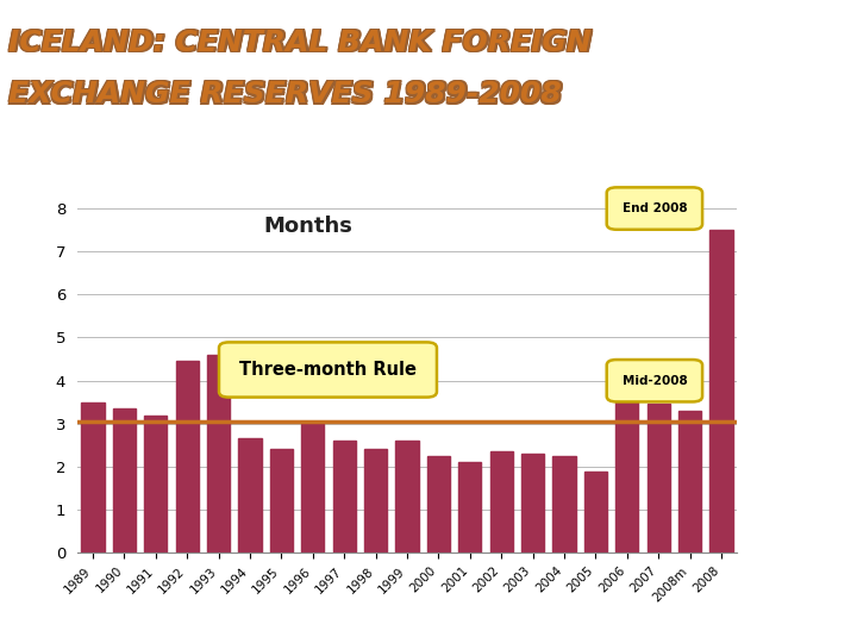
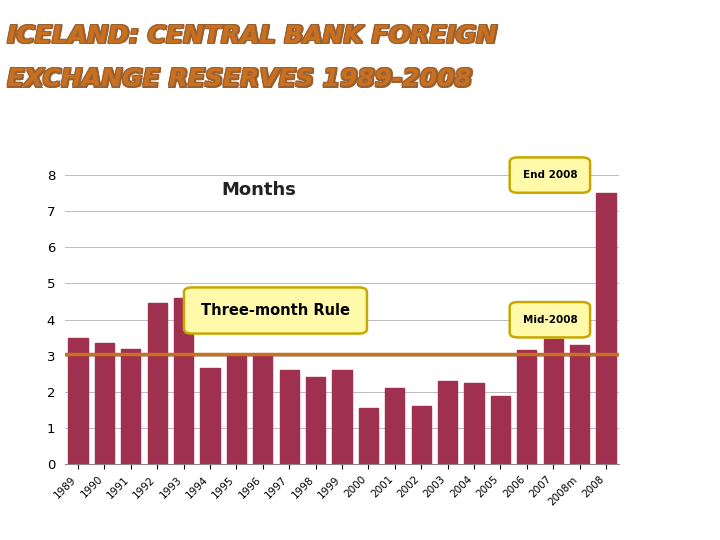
1995: 2.40 -> 3.00
2000: 2.25 -> 1.55
2002: 2.35 -> 1.60
2006: 3.55 -> 3.15
